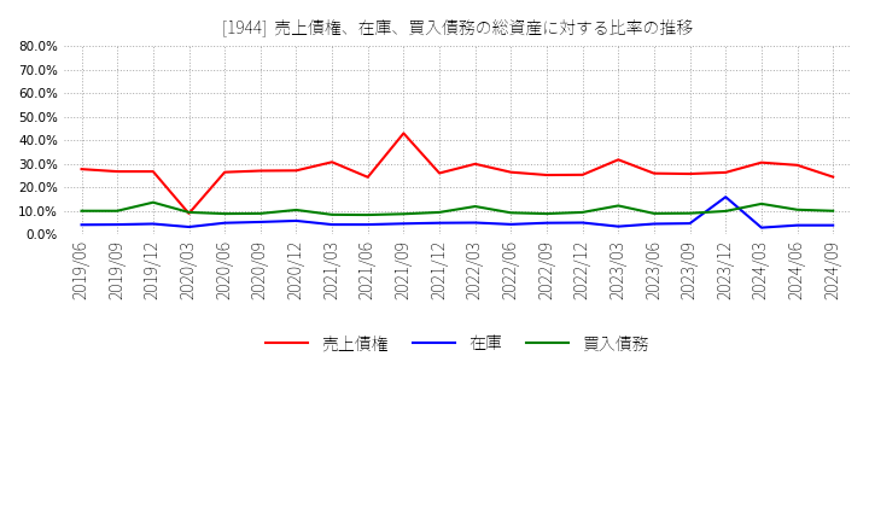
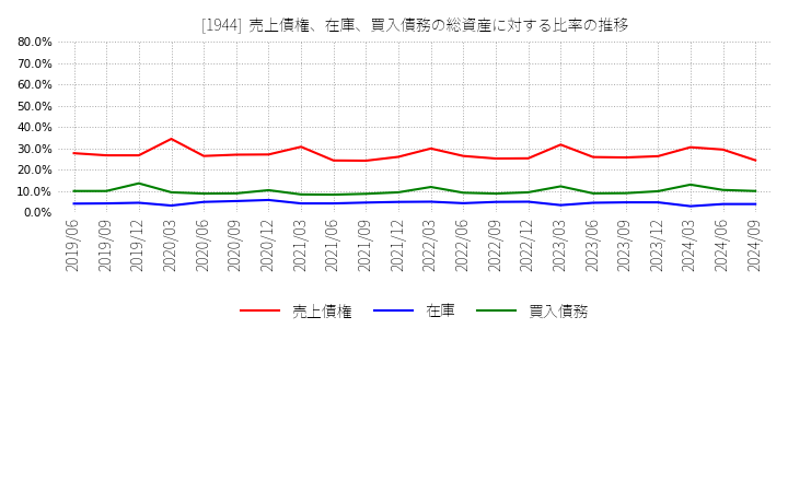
売上債権/2020/03: 9% -> 34%
売上債権/2021/09: 43% -> 24%
在庫/2023/12: 16% -> 5%
